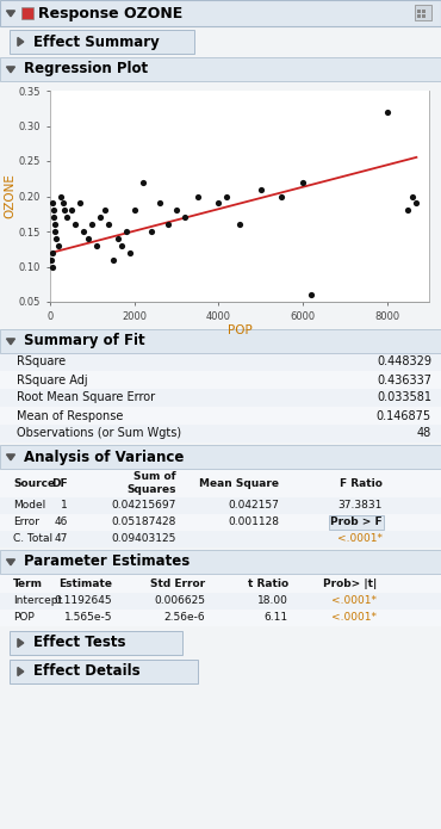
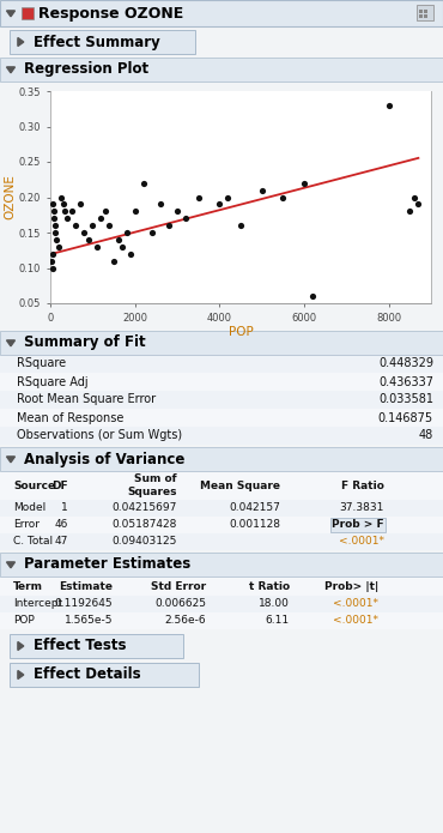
8000: 0.32 -> 0.33
